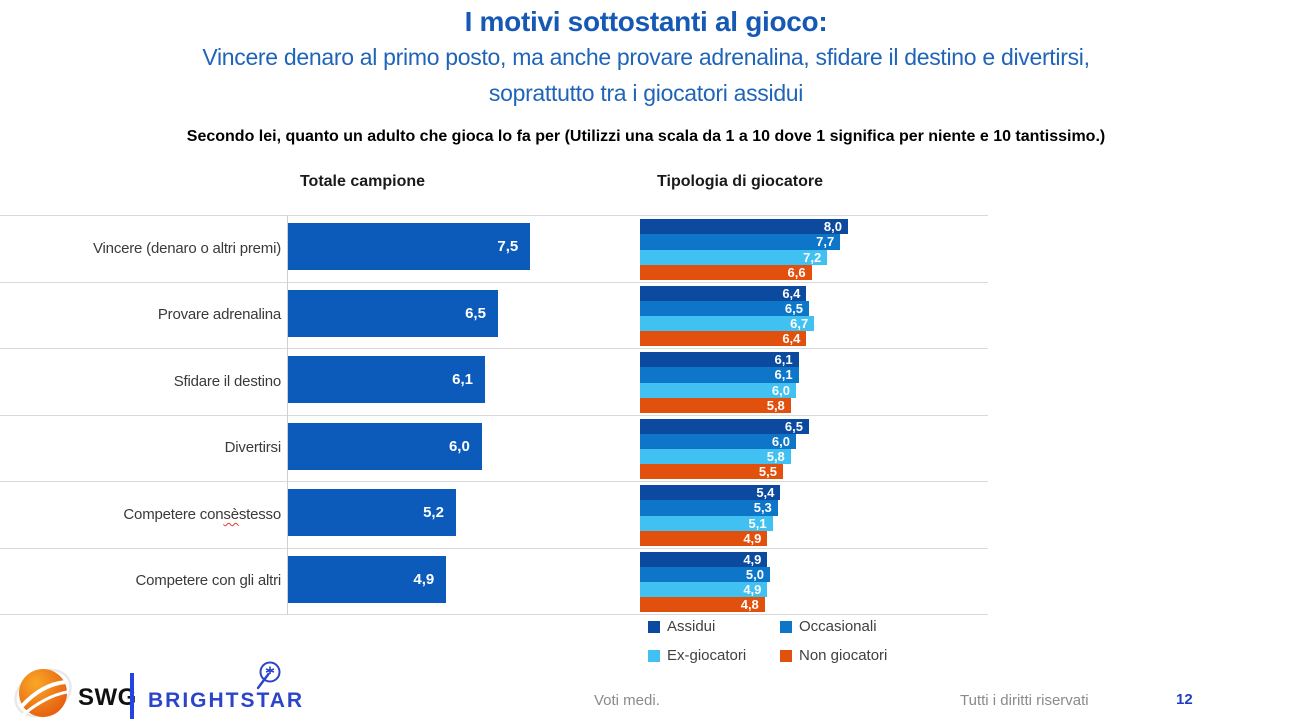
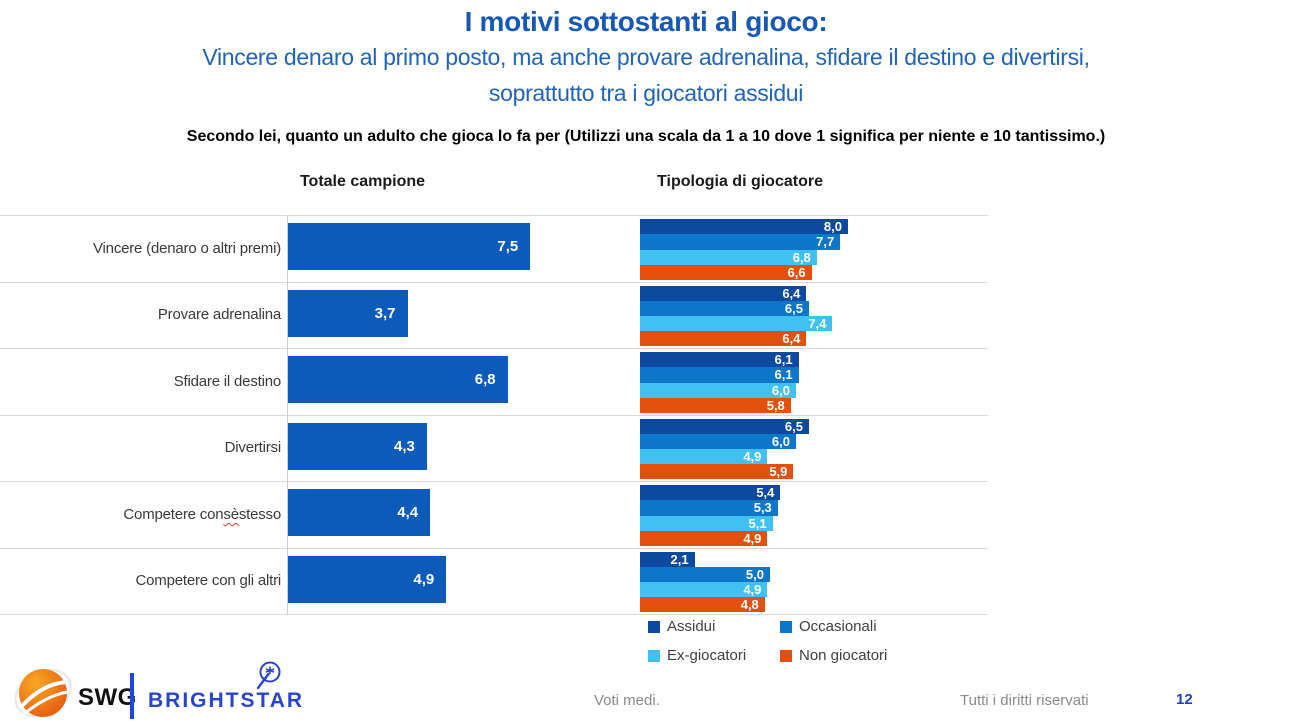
Totale campione/Provare adrenalina: 6,5 -> 3,7
Totale campione/Sfidare il destino: 6,1 -> 6,8
Totale campione/Divertirsi: 6,0 -> 4,3
Totale campione/Competere con sè stesso: 5,2 -> 4,4
Tipologia di giocatore/Ex-giocatori/Vincere (denaro o altri premi): 7,2 -> 6,8
Tipologia di giocatore/Ex-giocatori/Provare adrenalina: 6,7 -> 7,4
Tipologia di giocatore/Ex-giocatori/Divertirsi: 5,8 -> 4,9
Tipologia di giocatore/Non giocatori/Divertirsi: 5,5 -> 5,9
Tipologia di giocatore/Assidui/Competere con gli altri: 4,9 -> 2,1
